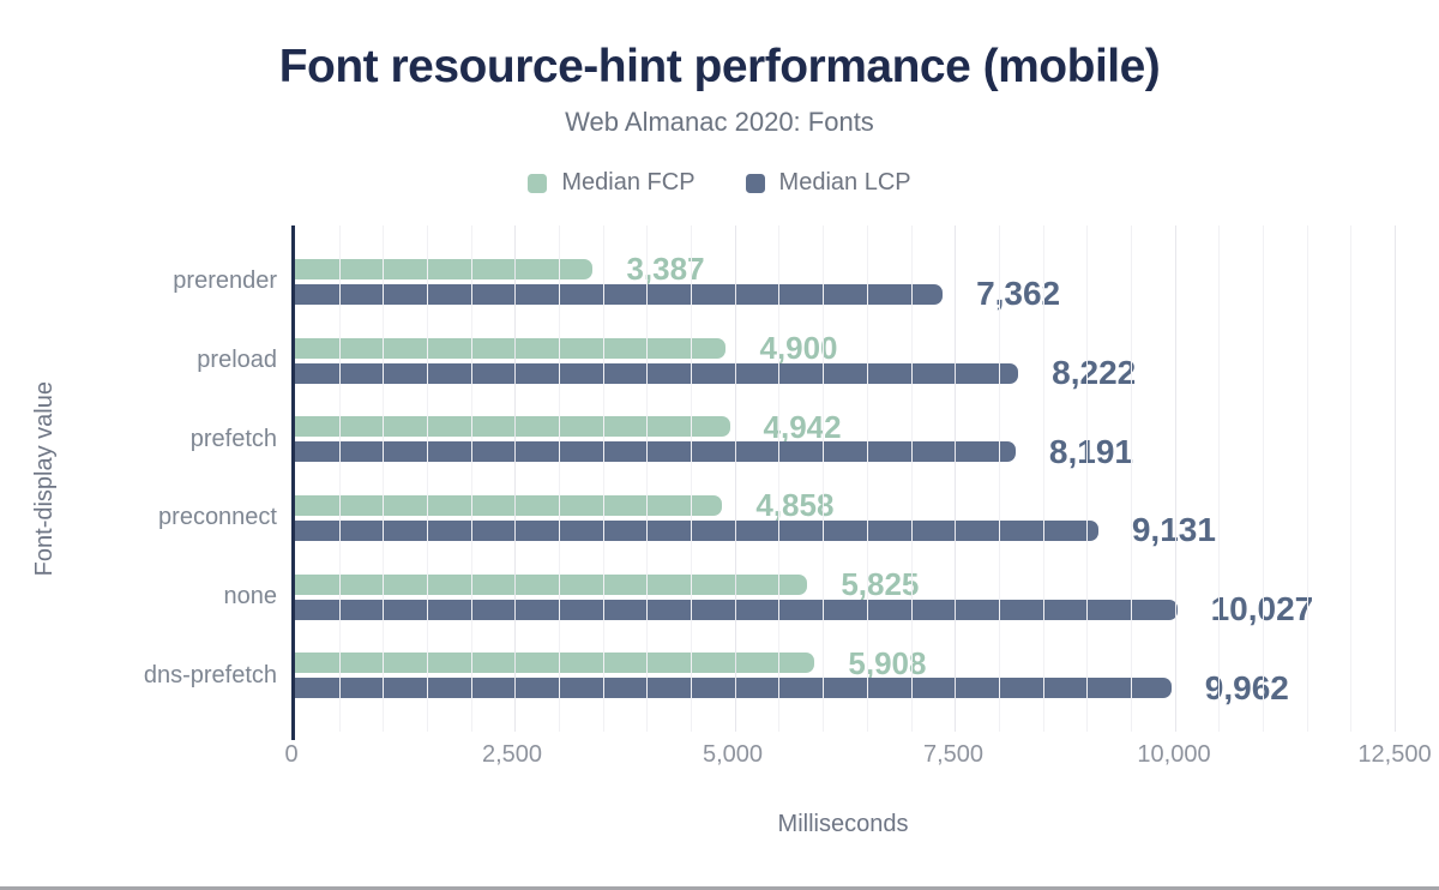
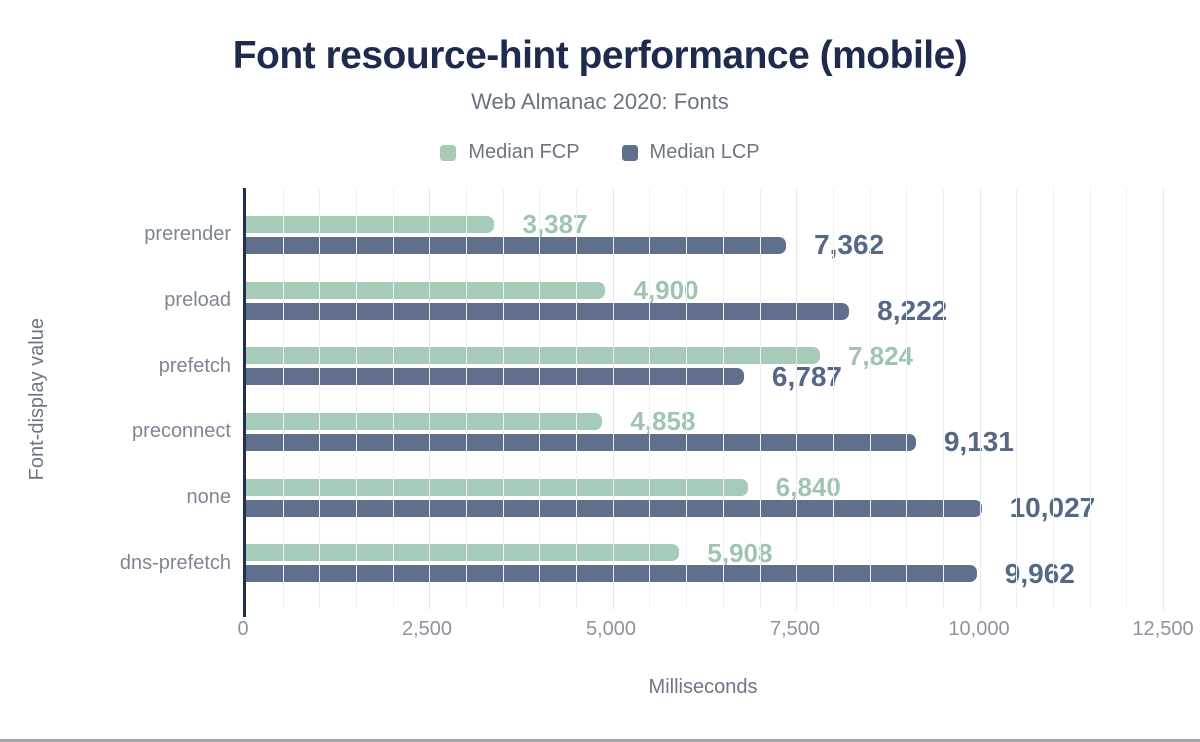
Median FCP/prefetch: 4,942 -> 7,824
Median LCP/prefetch: 8,191 -> 6,787
Median FCP/none: 5,825 -> 6,840
